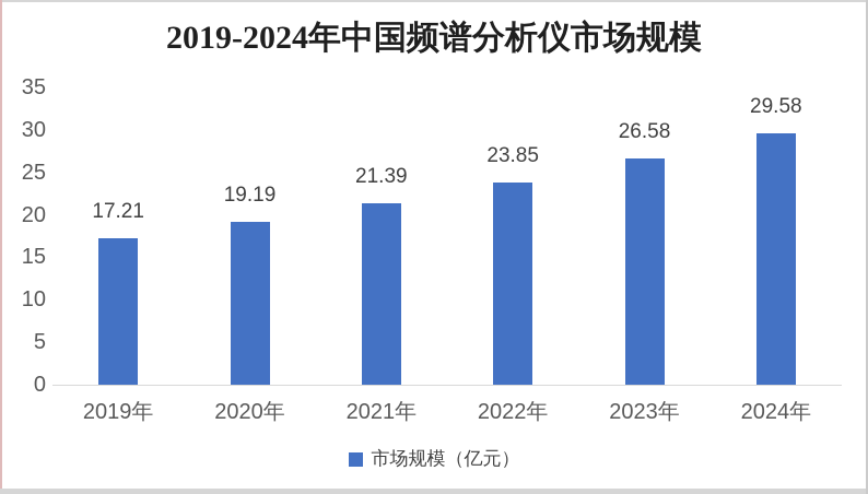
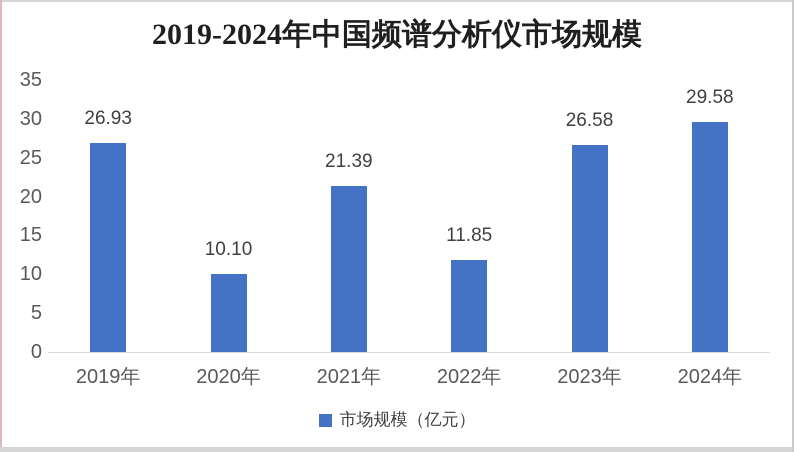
2019年: 17.21 -> 26.93
2020年: 19.19 -> 10.10
2022年: 23.85 -> 11.85
